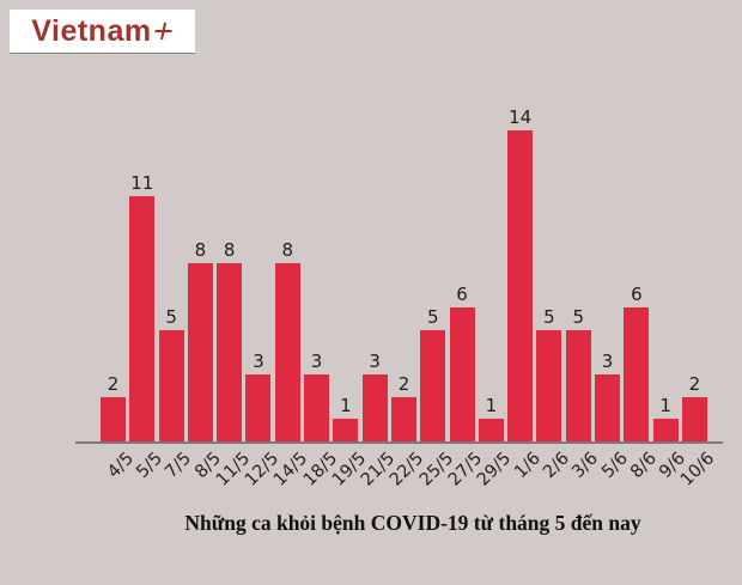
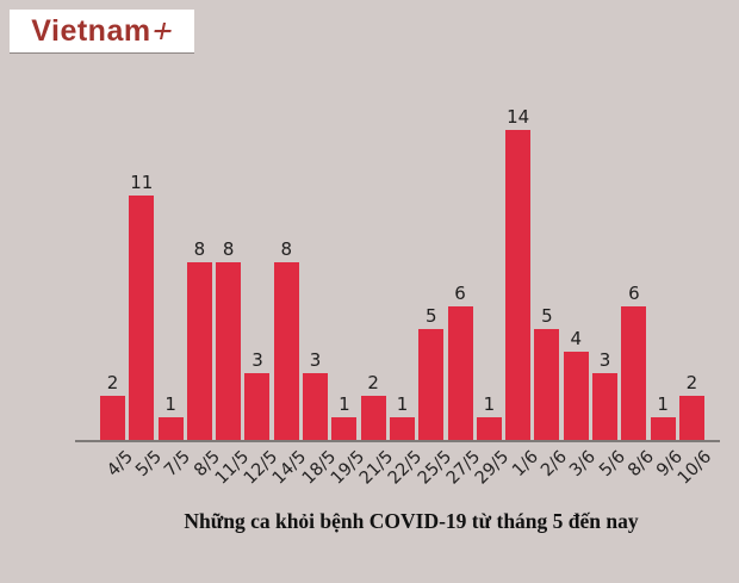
7/5: 5 -> 1
21/5: 3 -> 2
22/5: 2 -> 1
3/6: 5 -> 4
